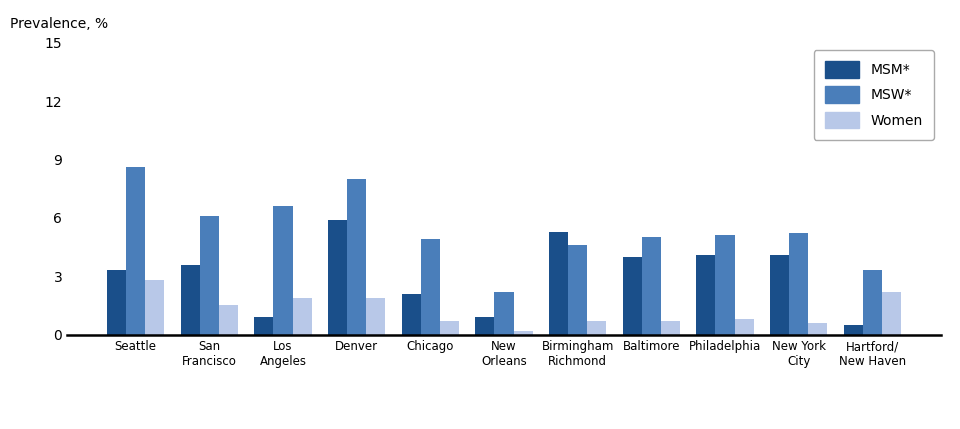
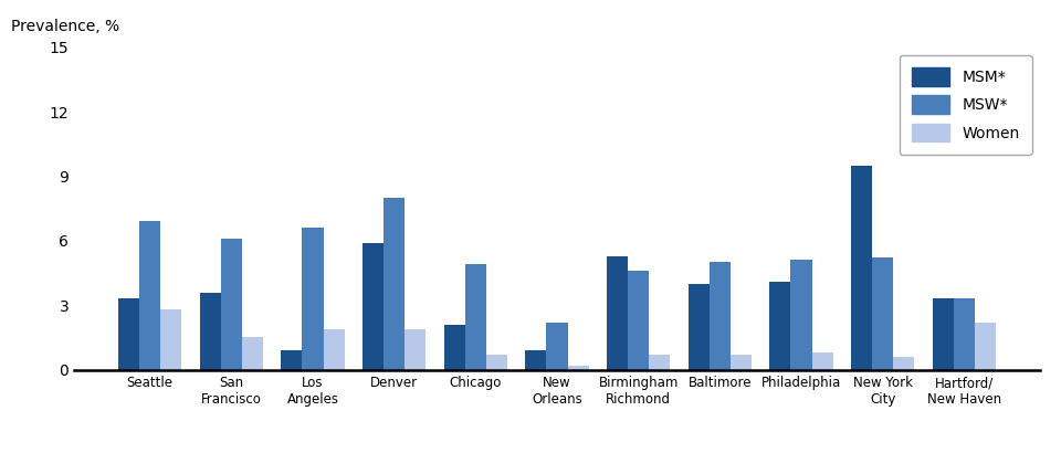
MSW*/Seattle: 8.6 -> 6.9
MSM*/New York City: 4.1 -> 9.5
MSM*/Hartford/ New Haven: 0.5 -> 3.3
